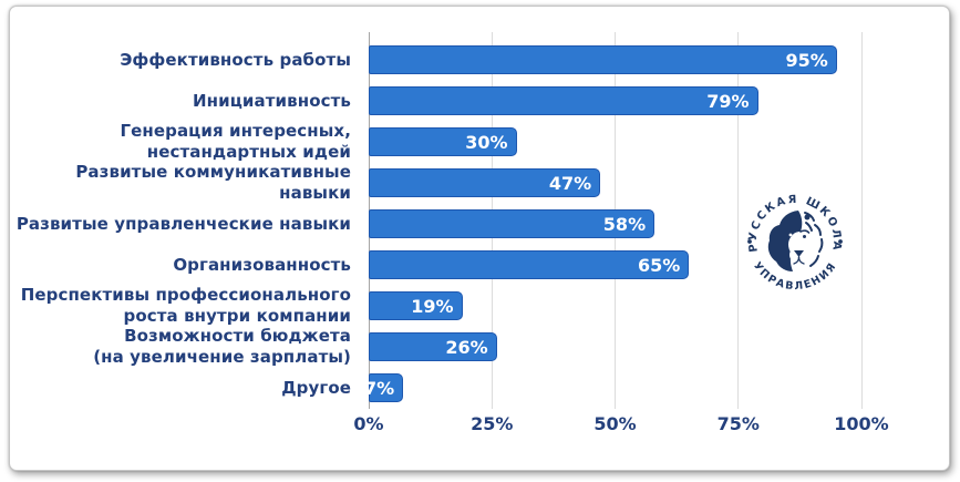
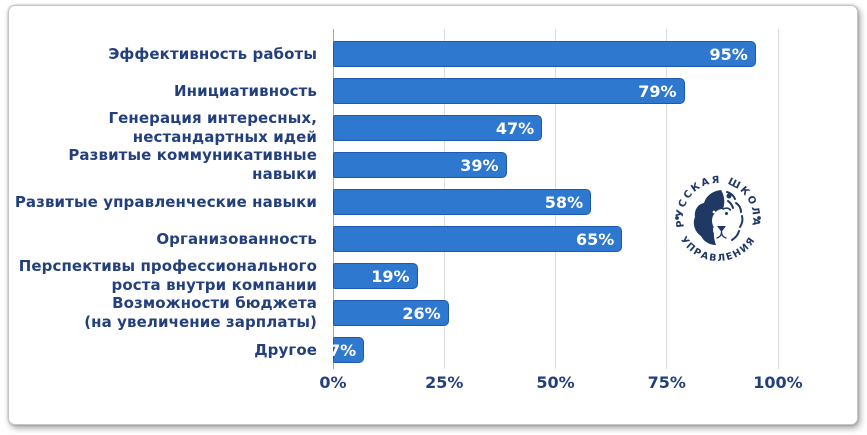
Генерация интересных, нестандартных идей: 30% -> 47%
Развитые коммуникативные навыки: 47% -> 39%
